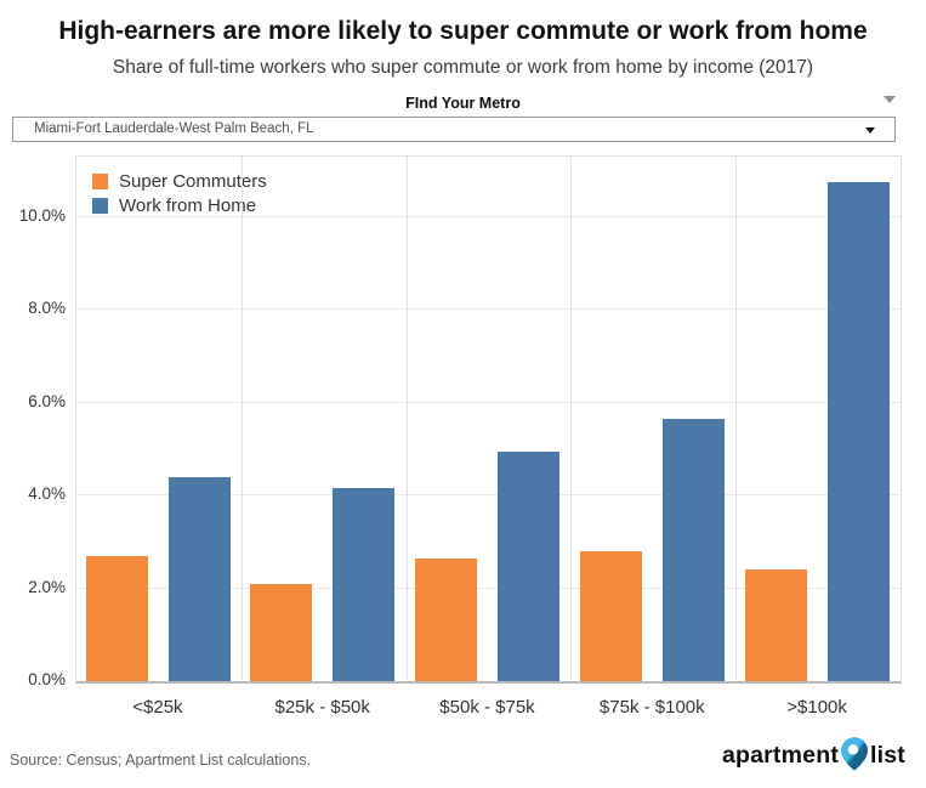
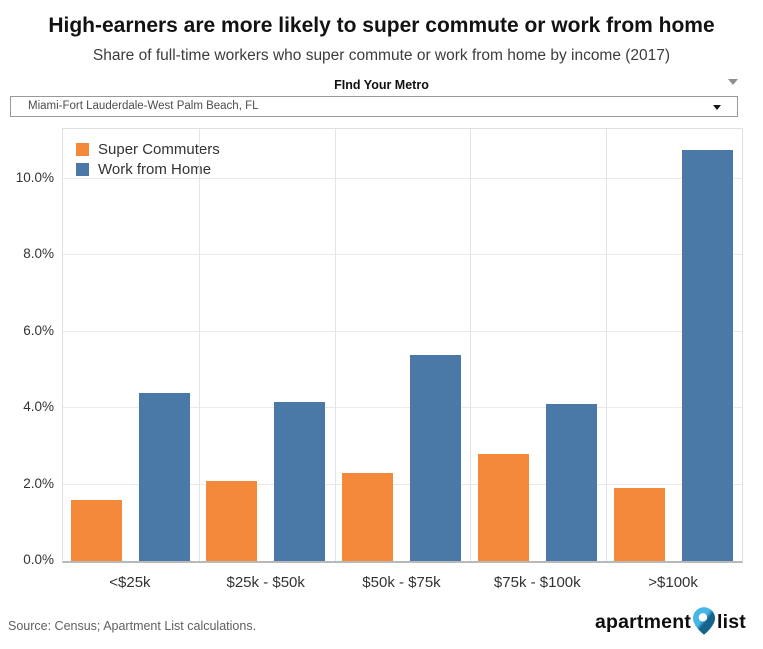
Super Commuters/<$25k: 2.7% -> 1.6%
Super Commuters/$50k - $75k: 2.6% -> 2.3%
Work from Home/$50k - $75k: 5.0% -> 5.4%
Work from Home/$75k - $100k: 5.7% -> 4.1%
Super Commuters/>$100k: 2.4% -> 1.9%
